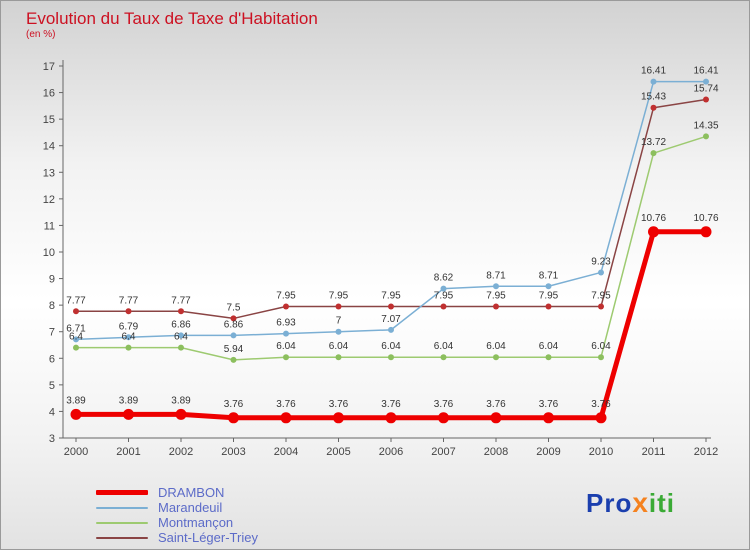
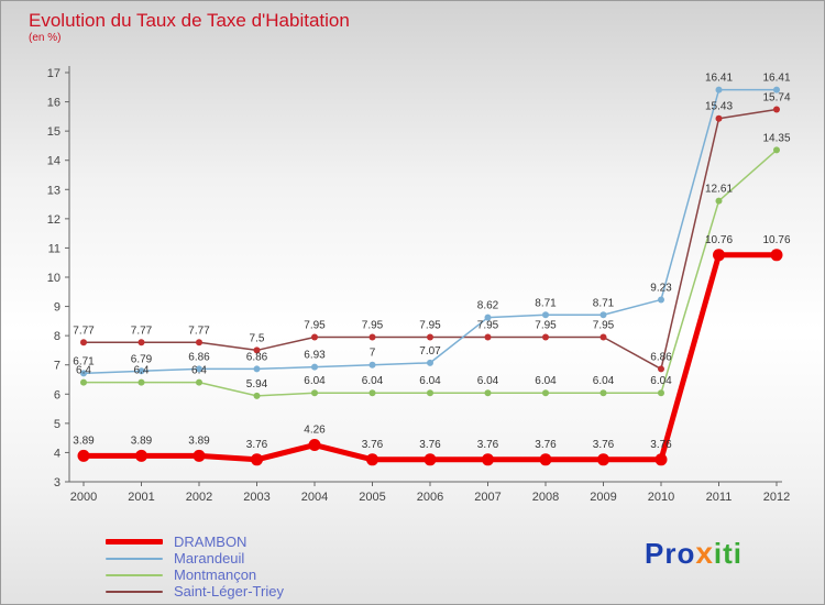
DRAMBON/2004: 3.76 -> 4.26
Saint-Léger-Triey/2010: 7.95 -> 6.86
Montmançon/2011: 13.72 -> 12.61
